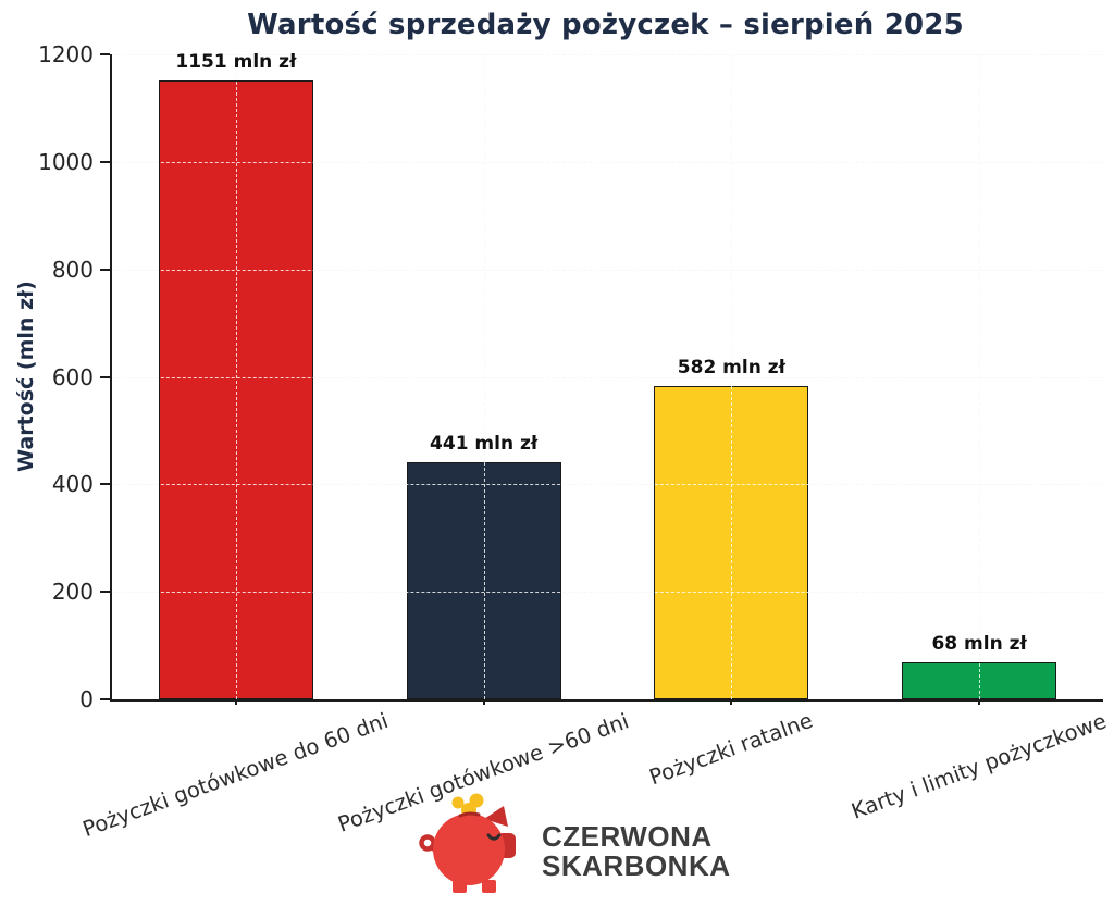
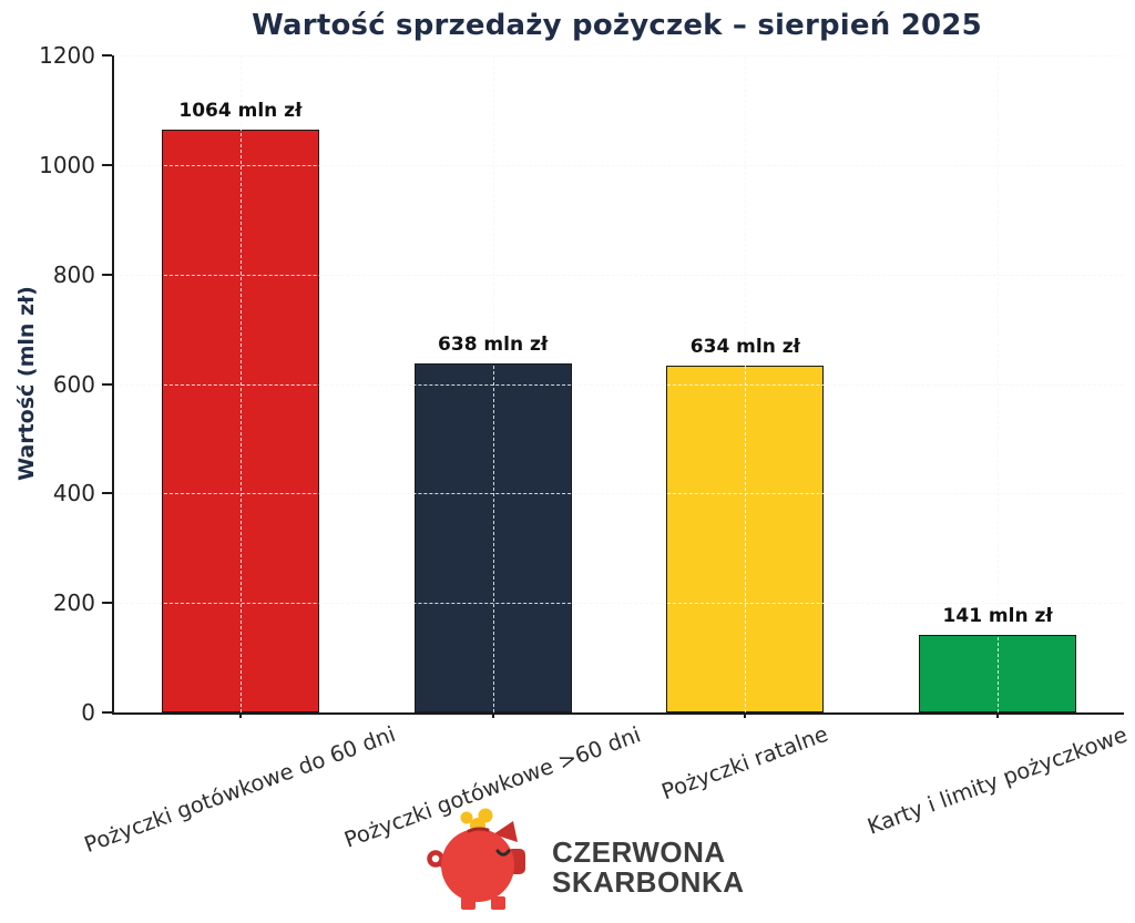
Pożyczki gotówkowe do 60 dni: 1151 -> 1064
Pożyczki gotówkowe >60 dni: 441 -> 638
Pożyczki ratalne: 582 -> 634
Karty i limity pożyczkowe: 68 -> 141
